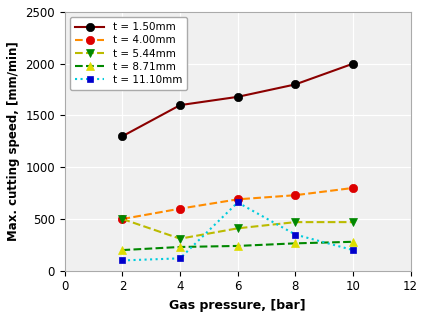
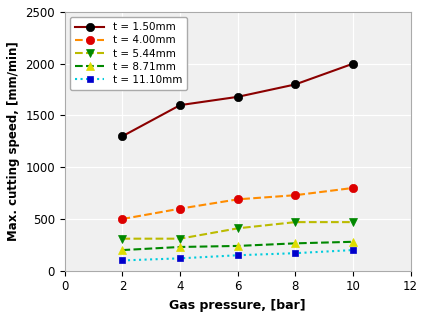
t = 5.44mm/2: 500 -> 310
t = 11.10mm/6: 660 -> 150
t = 11.10mm/8: 350 -> 170
